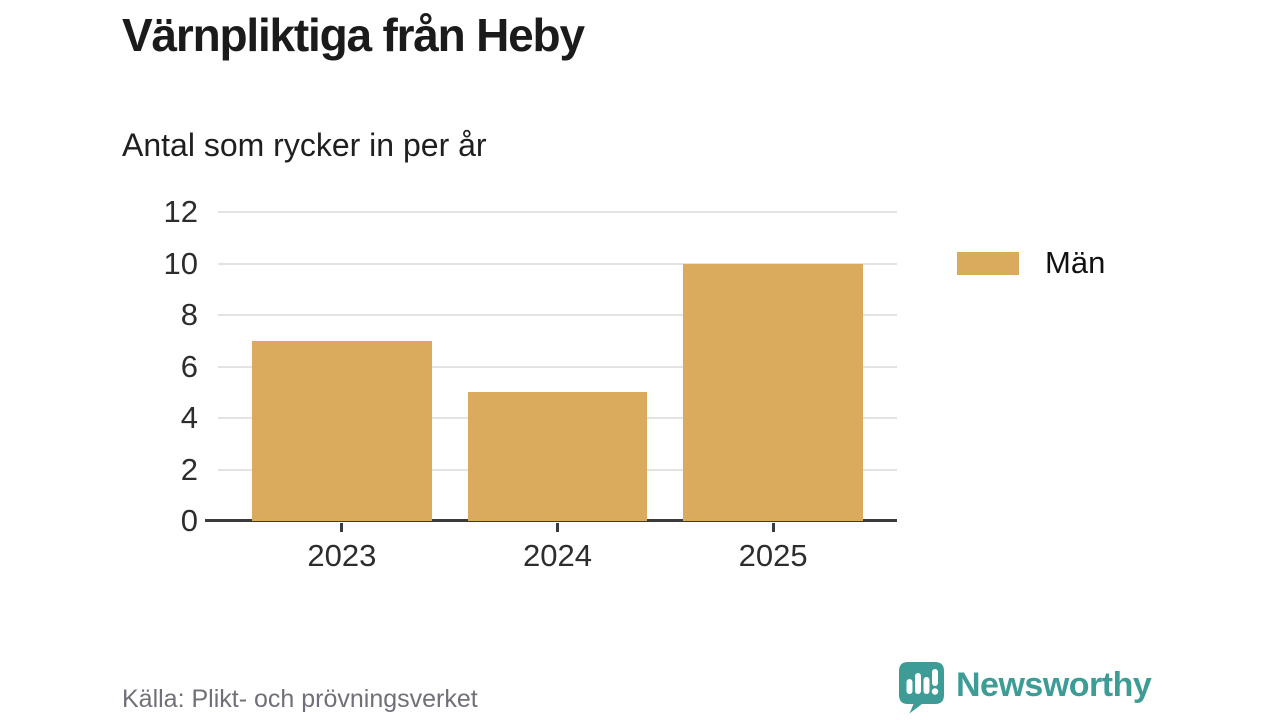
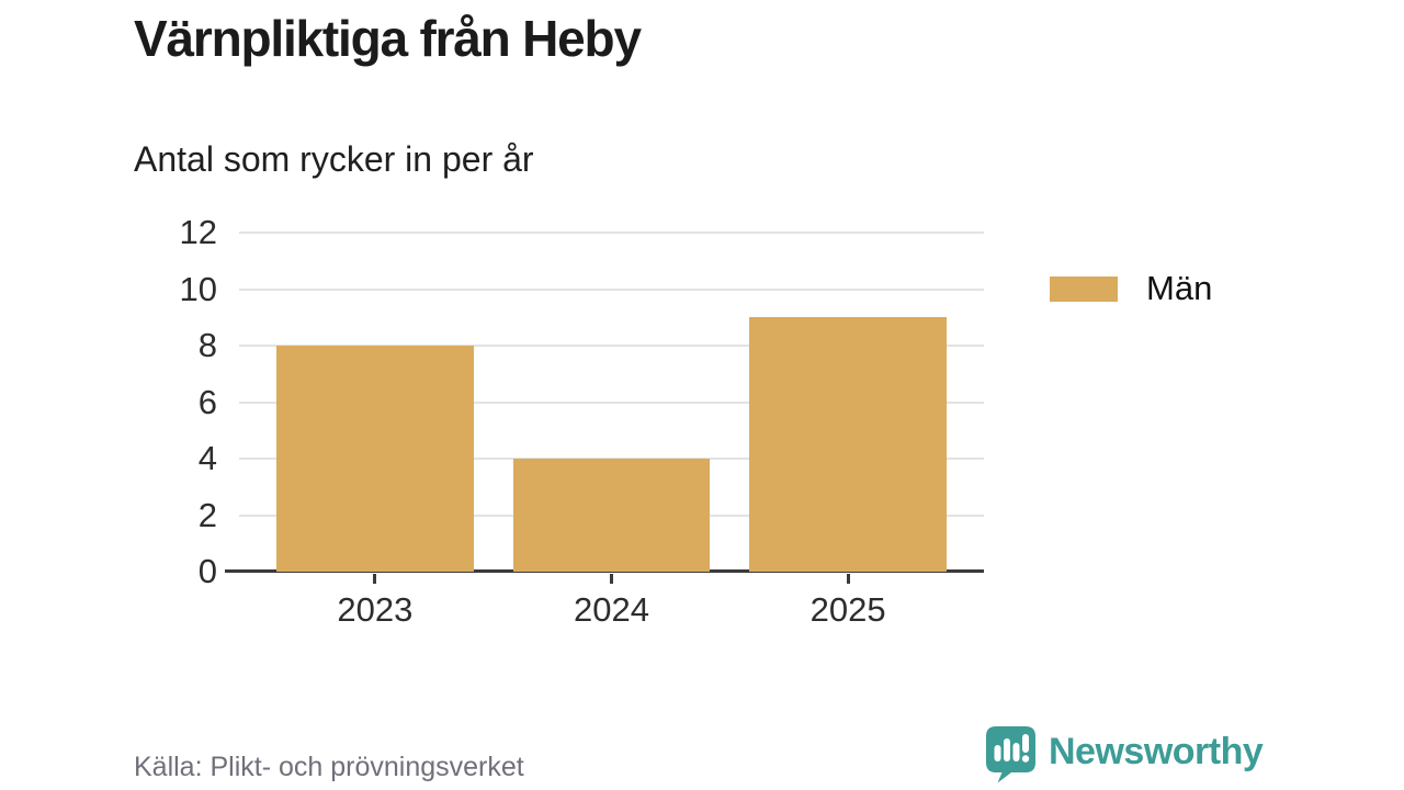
2023: 7 -> 8
2024: 5 -> 4
2025: 10 -> 9
